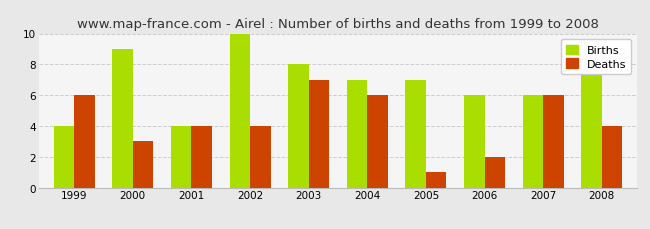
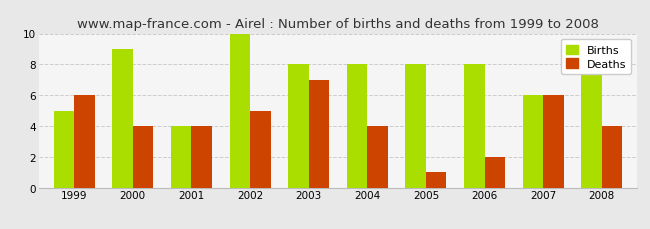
Births/1999: 4 -> 5
Deaths/2000: 3 -> 4
Deaths/2002: 4 -> 5
Births/2004: 7 -> 8
Deaths/2004: 6 -> 4
Births/2005: 7 -> 8
Births/2006: 6 -> 8
